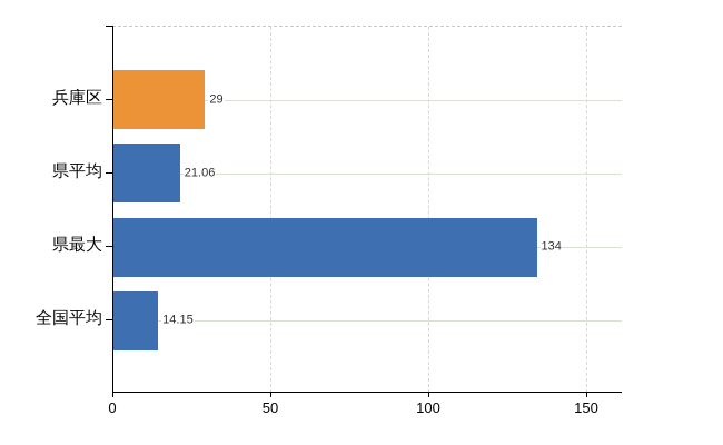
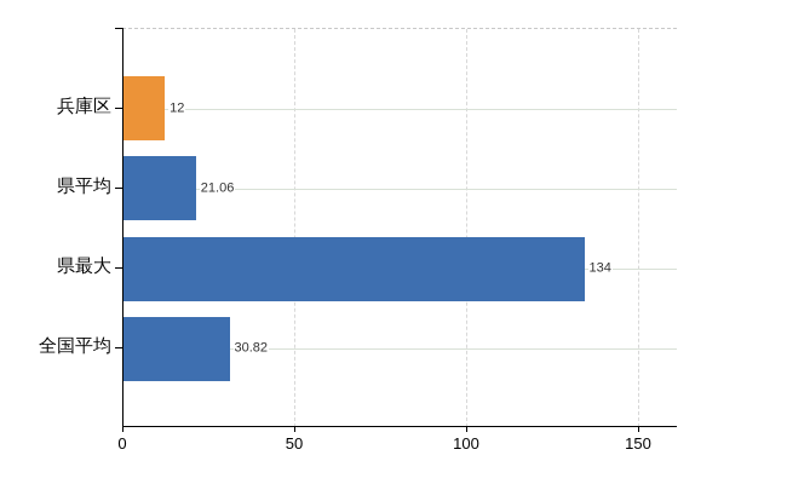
兵庫区: 29 -> 12
全国平均: 14.15 -> 30.82
